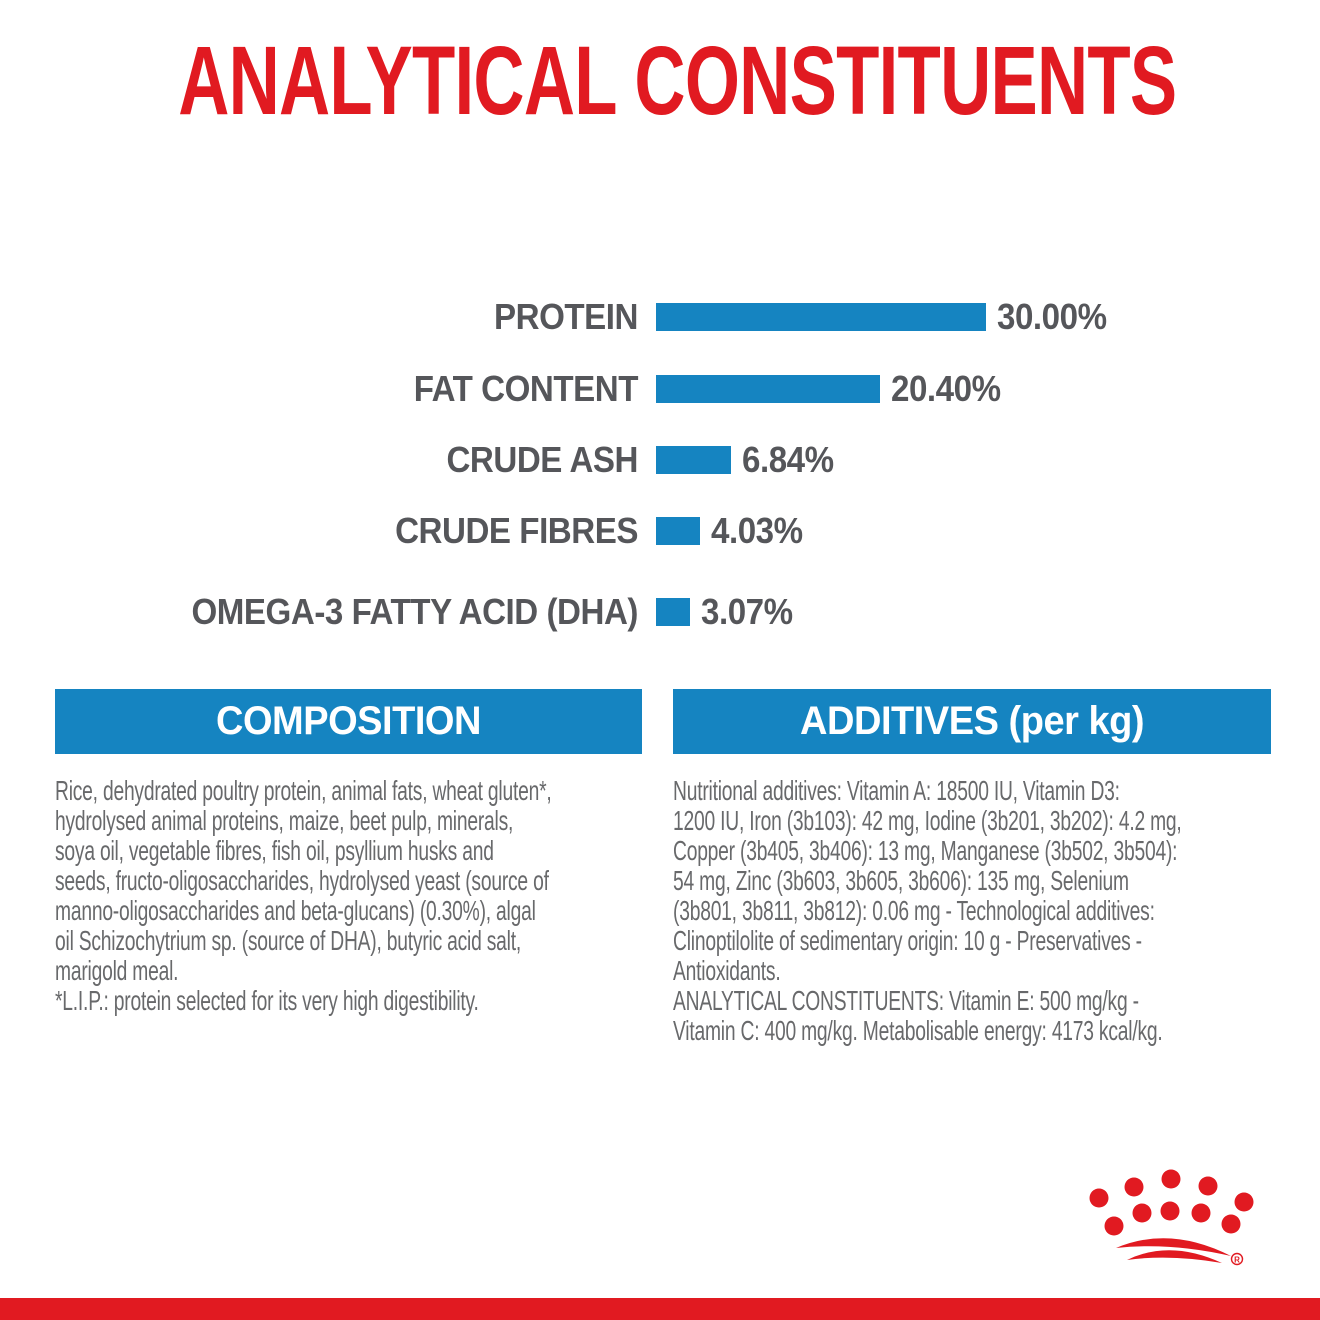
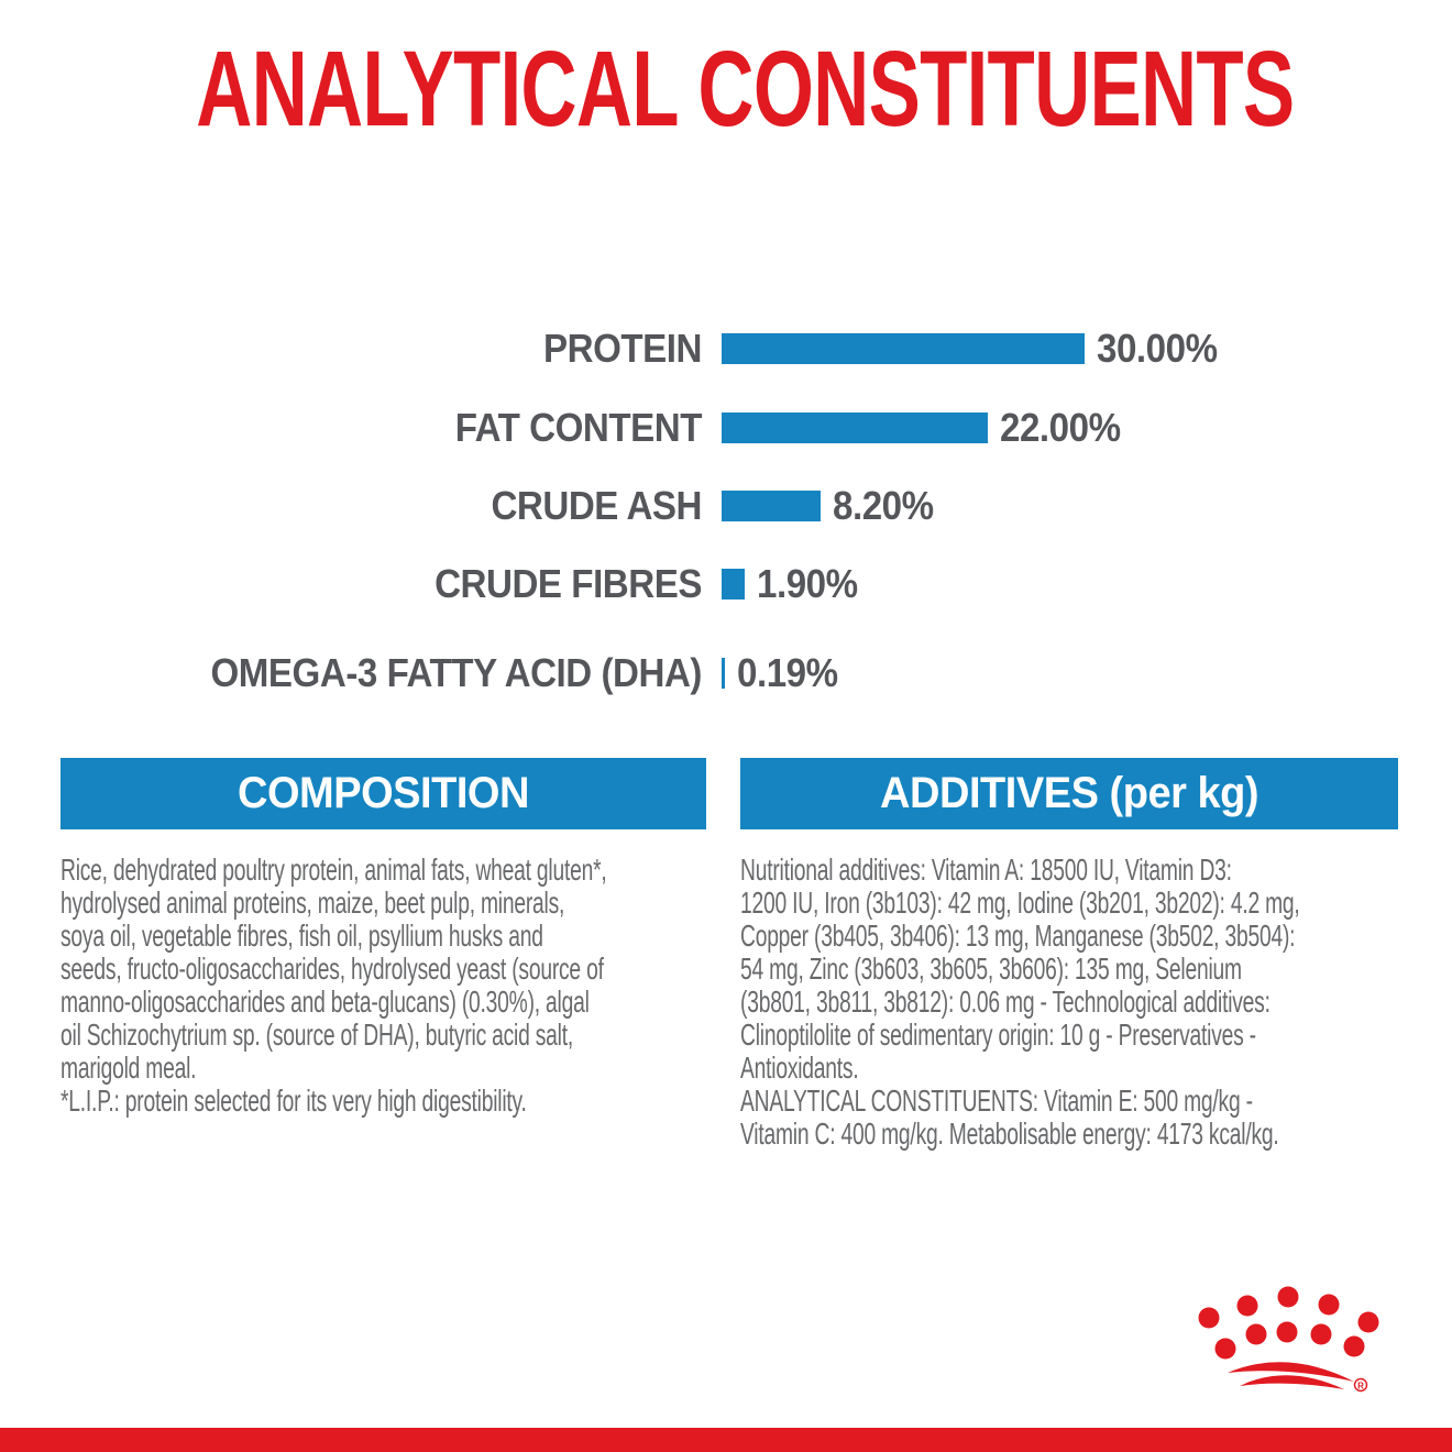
FAT CONTENT: 20.40% -> 22.00%
CRUDE ASH: 6.84% -> 8.20%
CRUDE FIBRES: 4.03% -> 1.90%
OMEGA-3 FATTY ACID (DHA): 3.07% -> 0.19%
